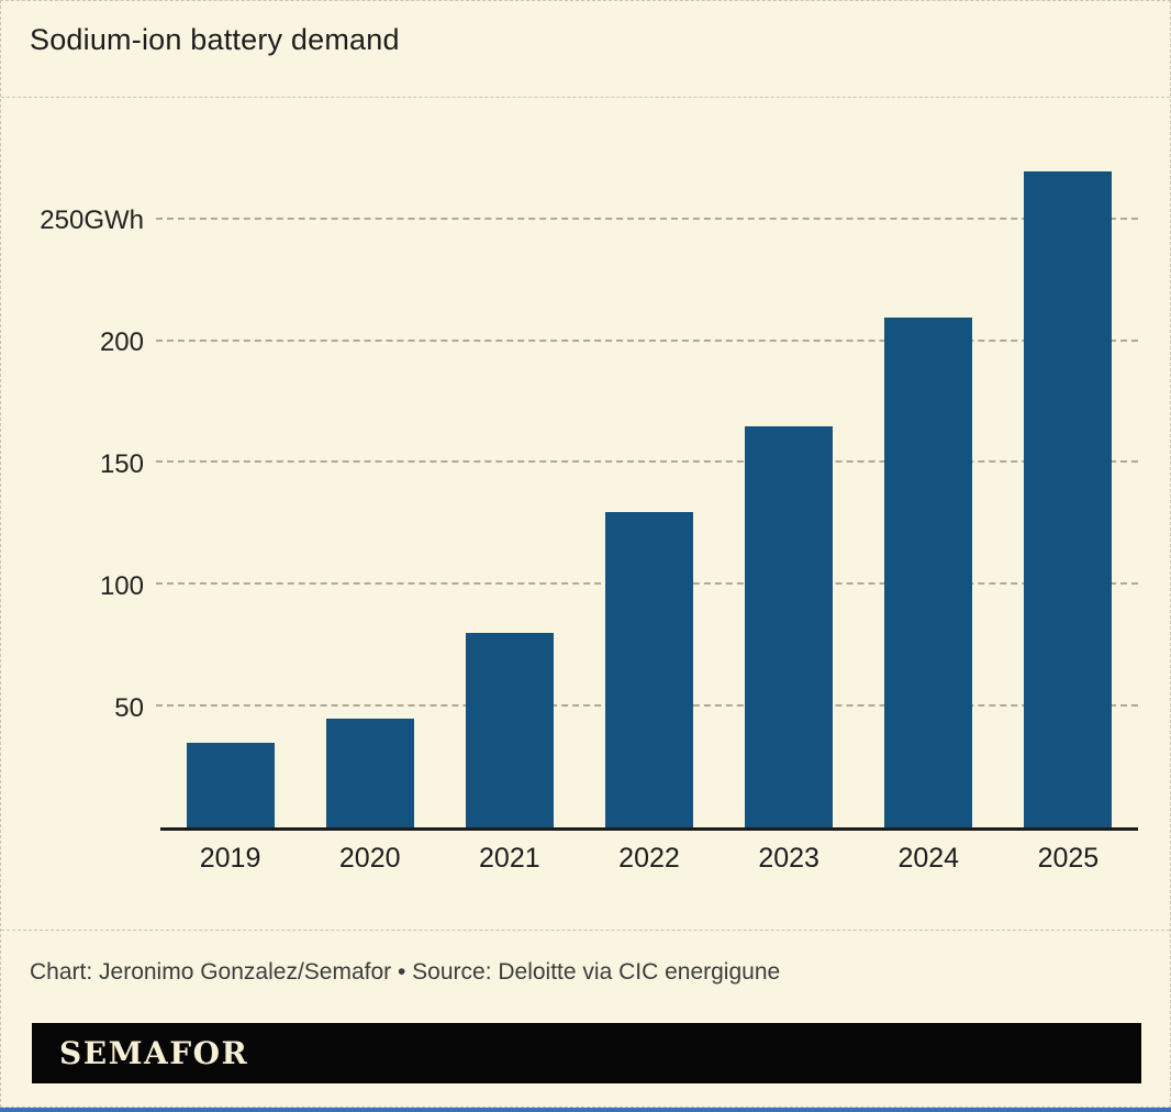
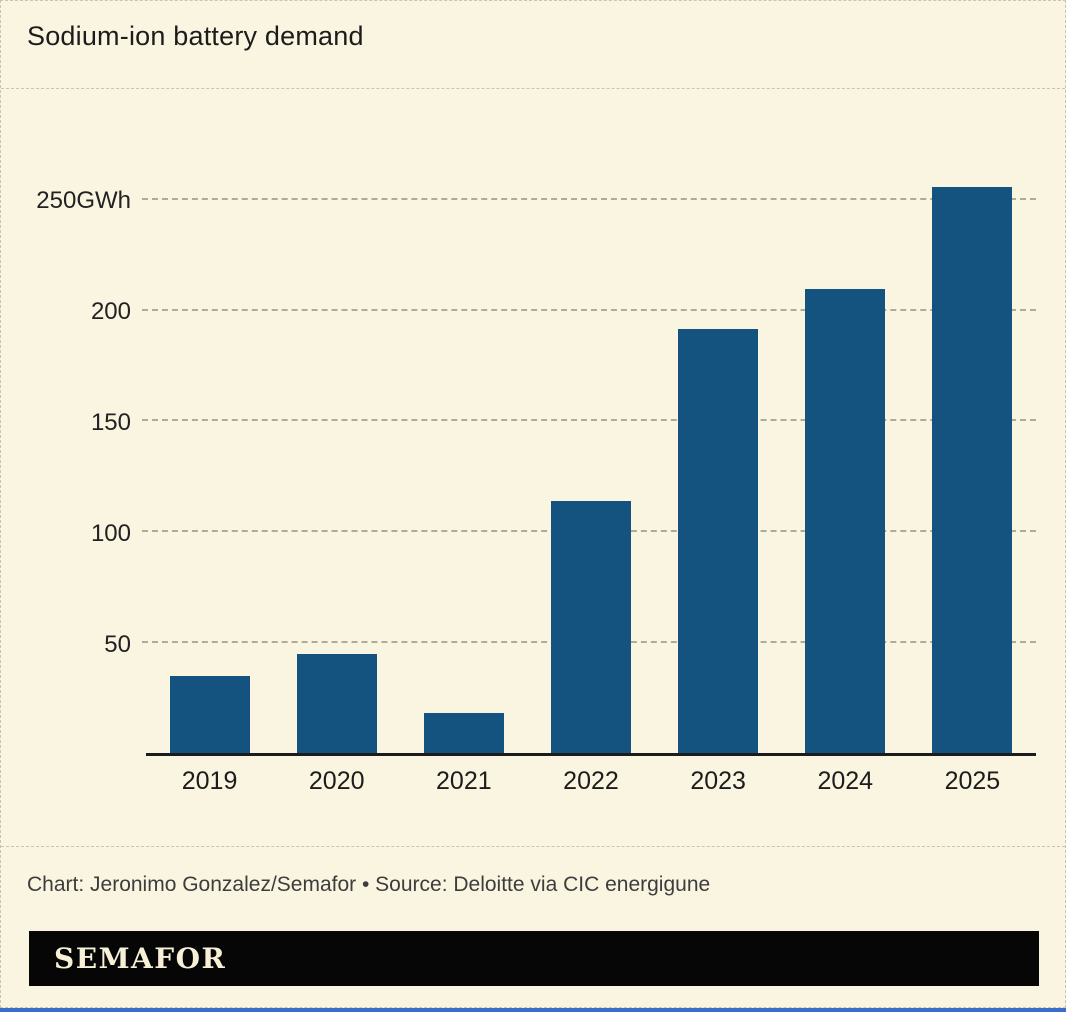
2021: 80 -> 18
2022: 130 -> 114
2023: 165 -> 192
2025: 270 -> 256
